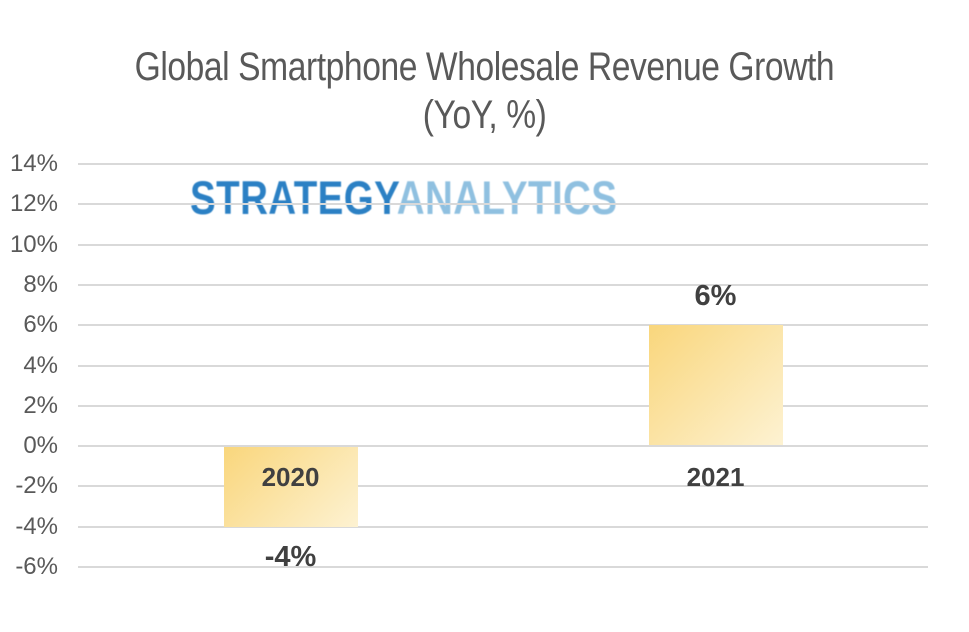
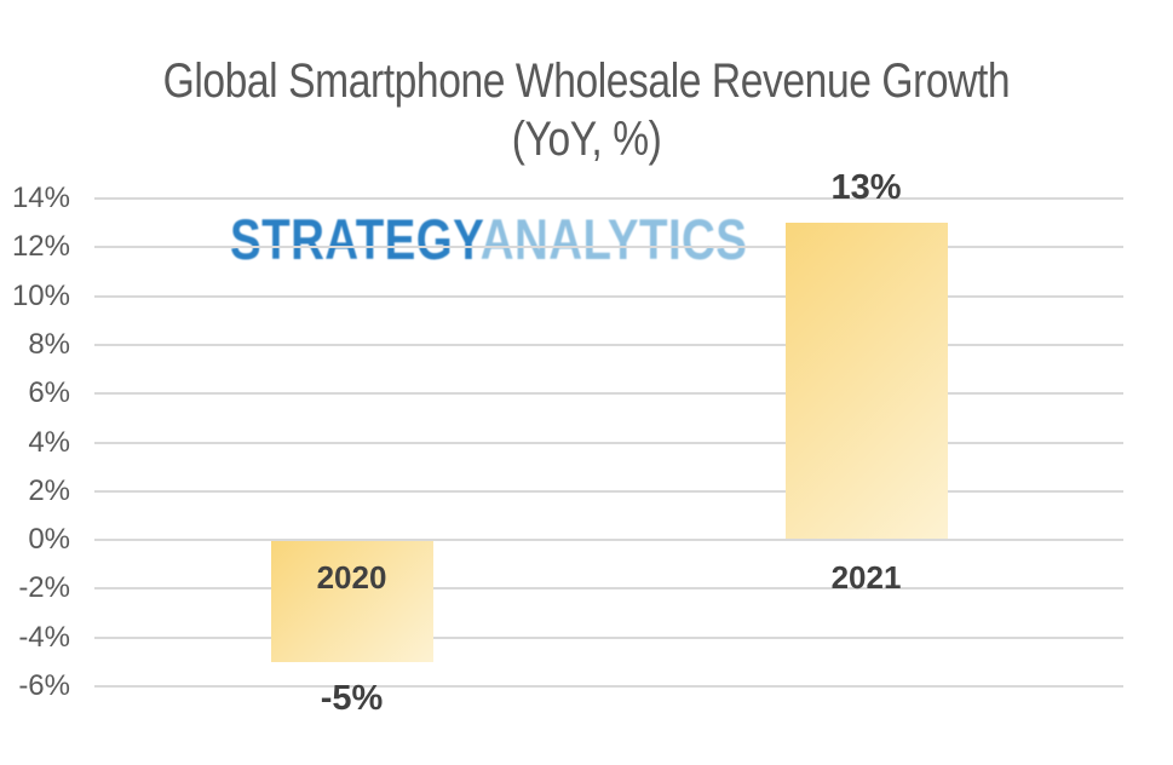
2020: -4% -> -5%
2021: 6% -> 13%
